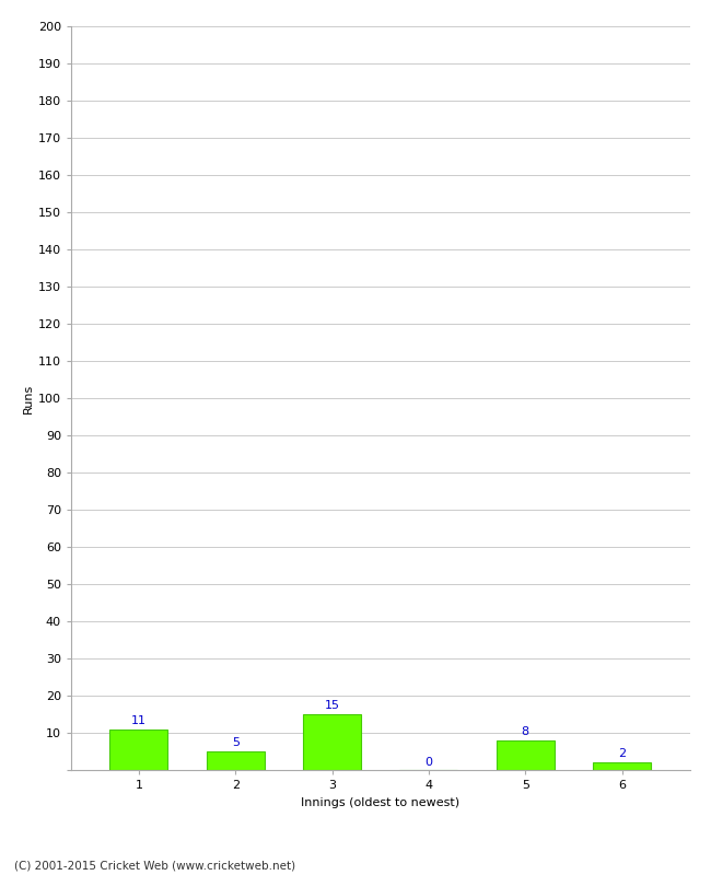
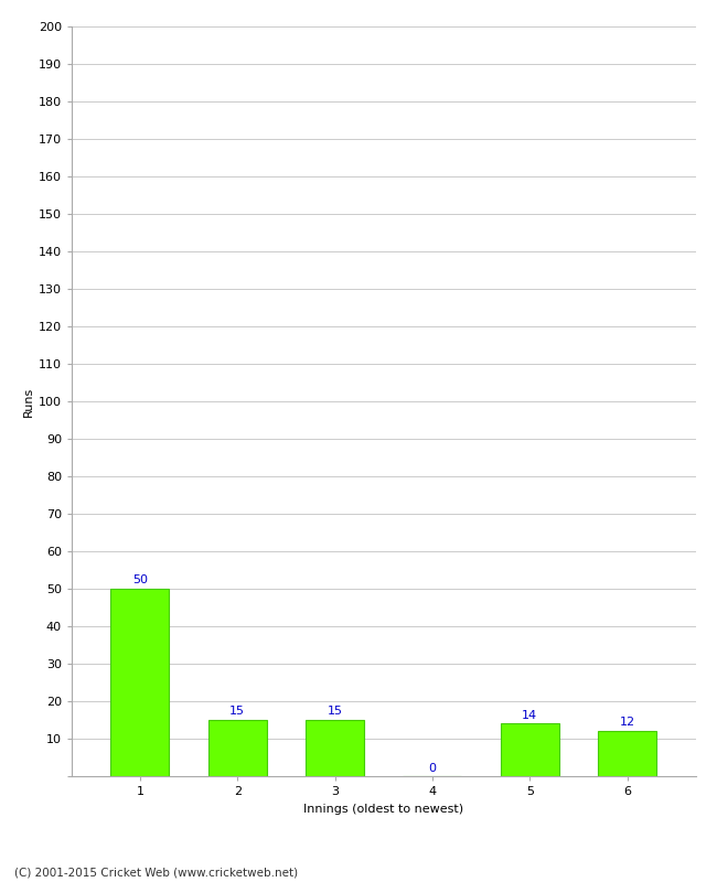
1: 11 -> 50
2: 5 -> 15
5: 8 -> 14
6: 2 -> 12
